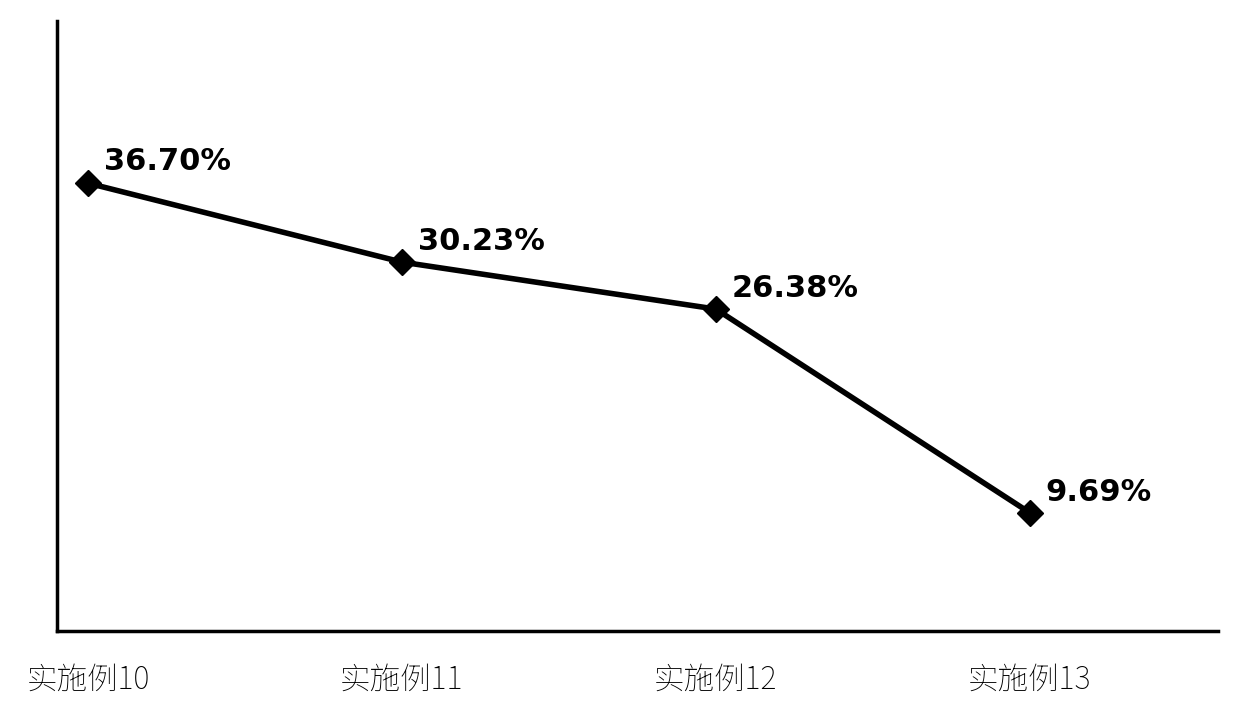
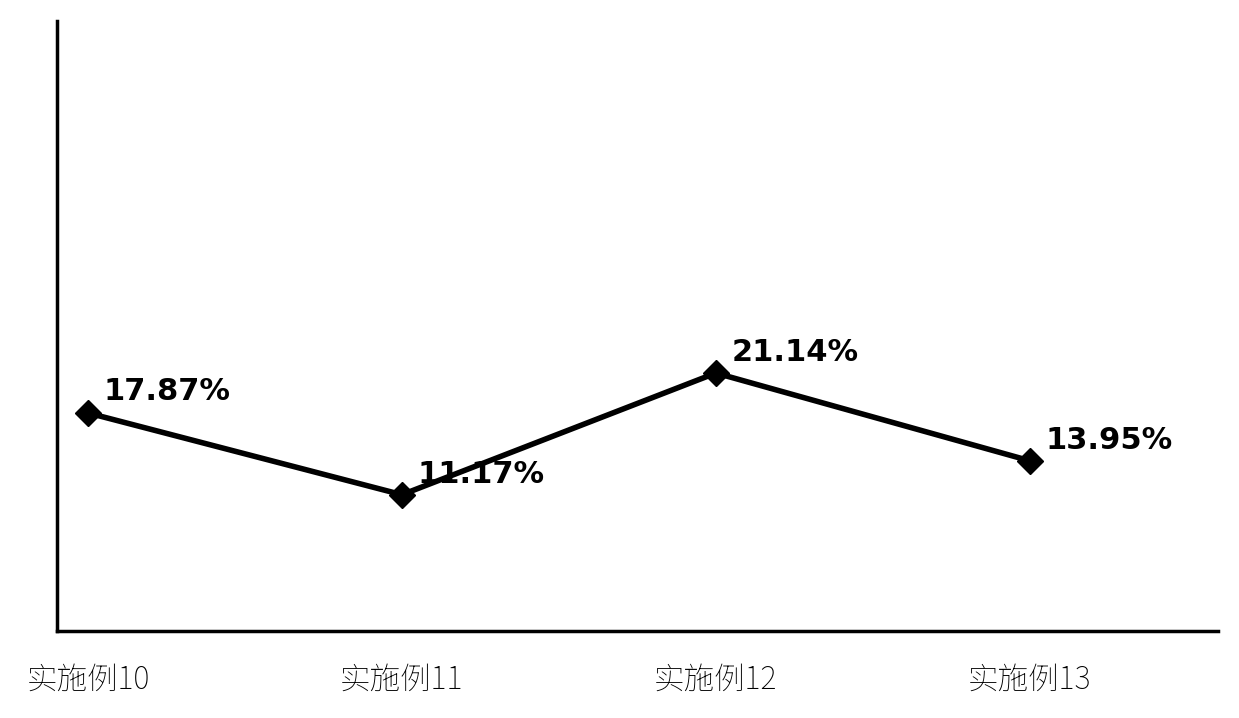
实施例10: 36.70% -> 17.87%
实施例11: 30.23% -> 11.17%
实施例12: 26.38% -> 21.14%
实施例13: 9.69% -> 13.95%
